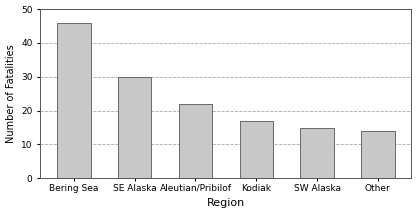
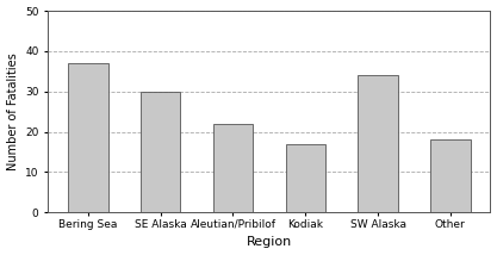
Bering Sea: 46 -> 37
SW Alaska: 15 -> 34
Other: 14 -> 18
